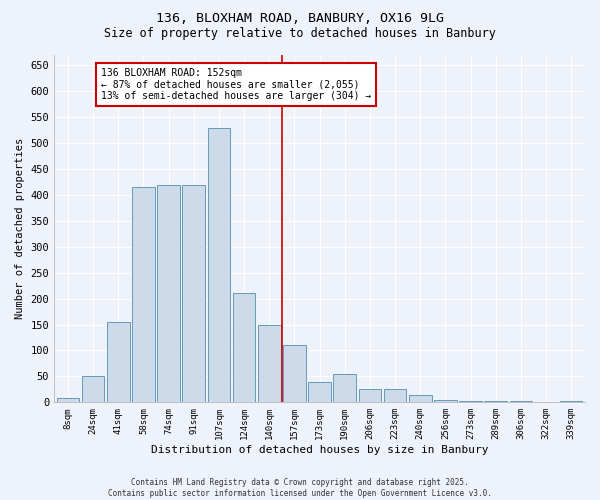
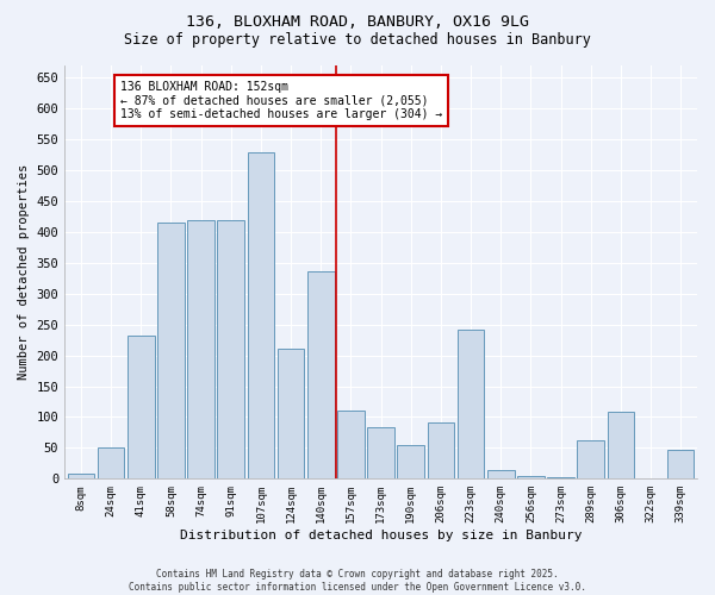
41sqm: 155 -> 232
140sqm: 150 -> 336
173sqm: 40 -> 84
206sqm: 25 -> 92
223sqm: 25 -> 242
289sqm: 2 -> 62
306sqm: 2 -> 108
339sqm: 2 -> 46
